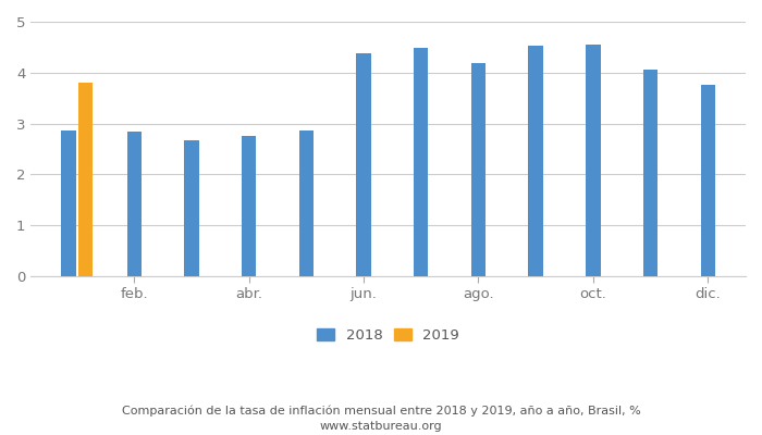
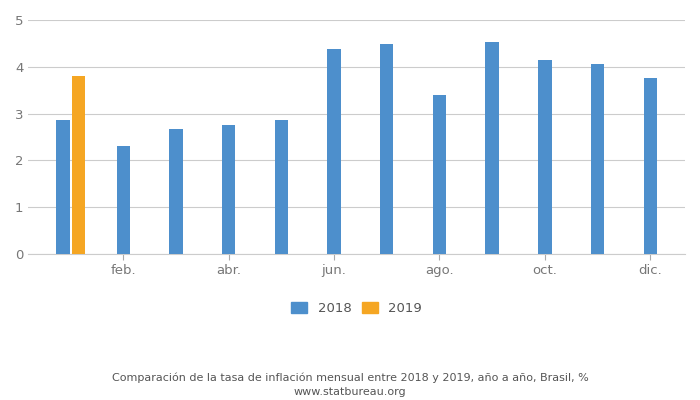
2018/feb.: 2.84 -> 2.30
2018/ago.: 4.19 -> 3.40
2018/oct.: 4.56 -> 4.15
